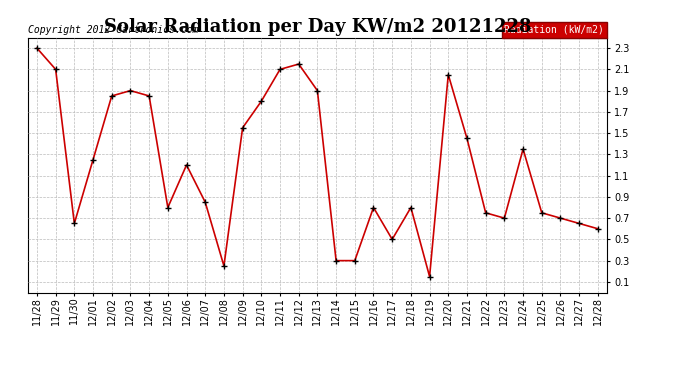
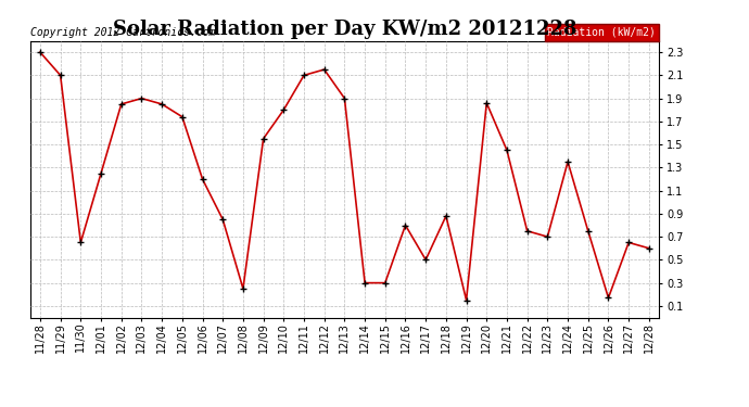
12/05: 0.80 -> 1.74
12/18: 0.80 -> 0.88
12/20: 2.05 -> 1.86
12/26: 0.70 -> 0.17
